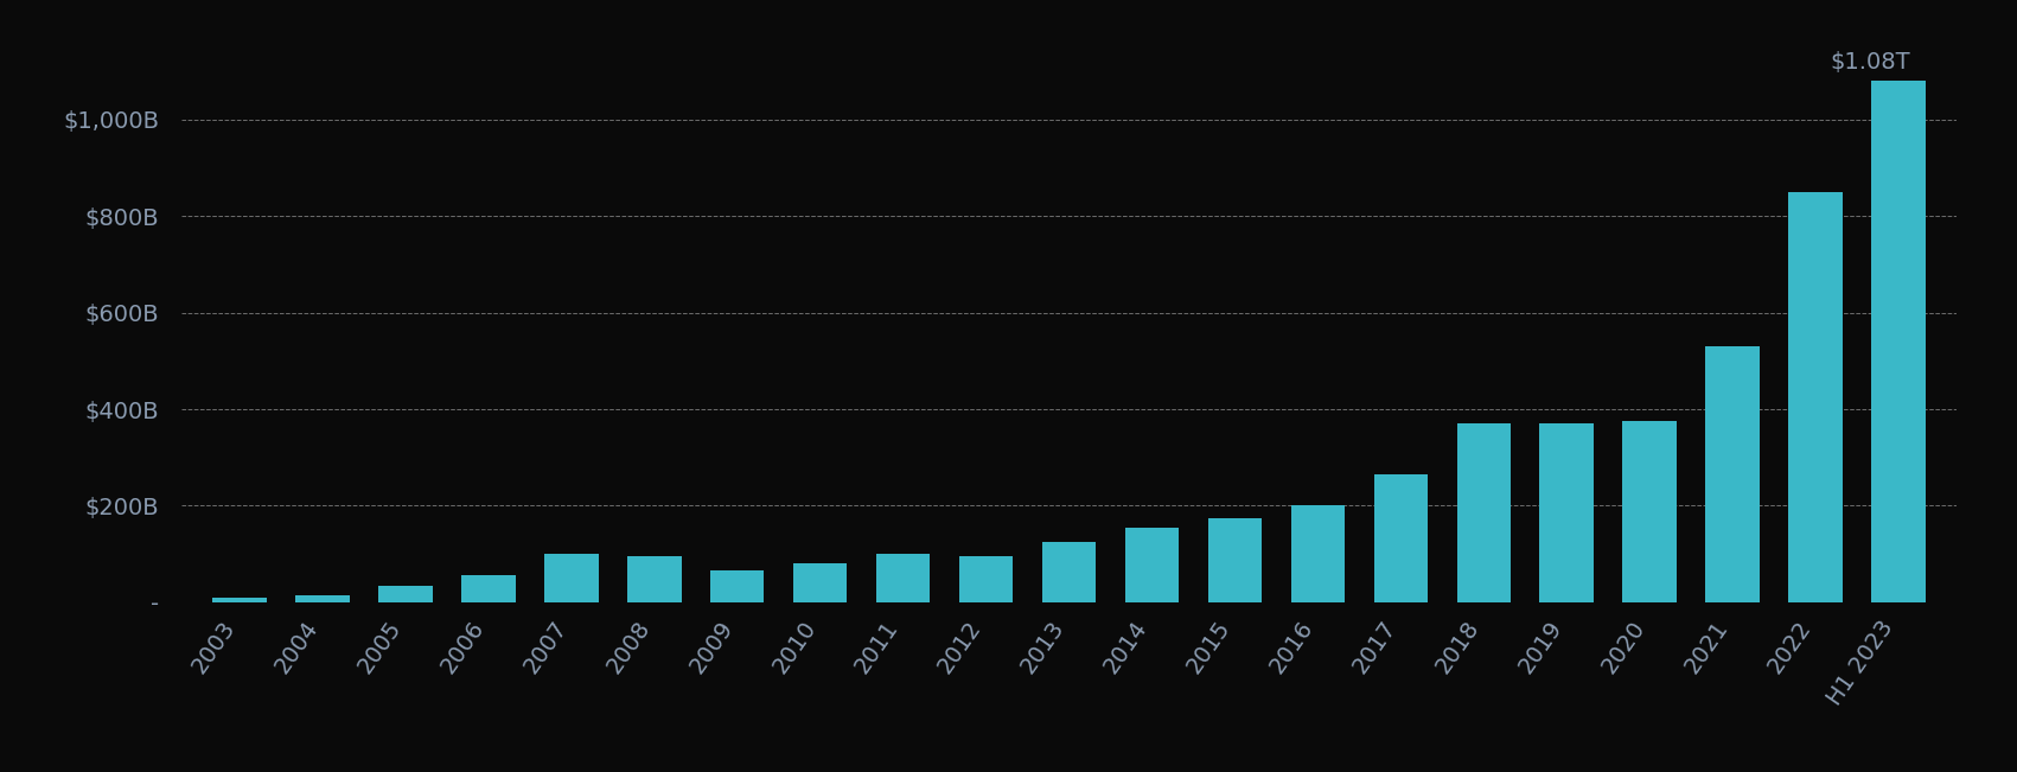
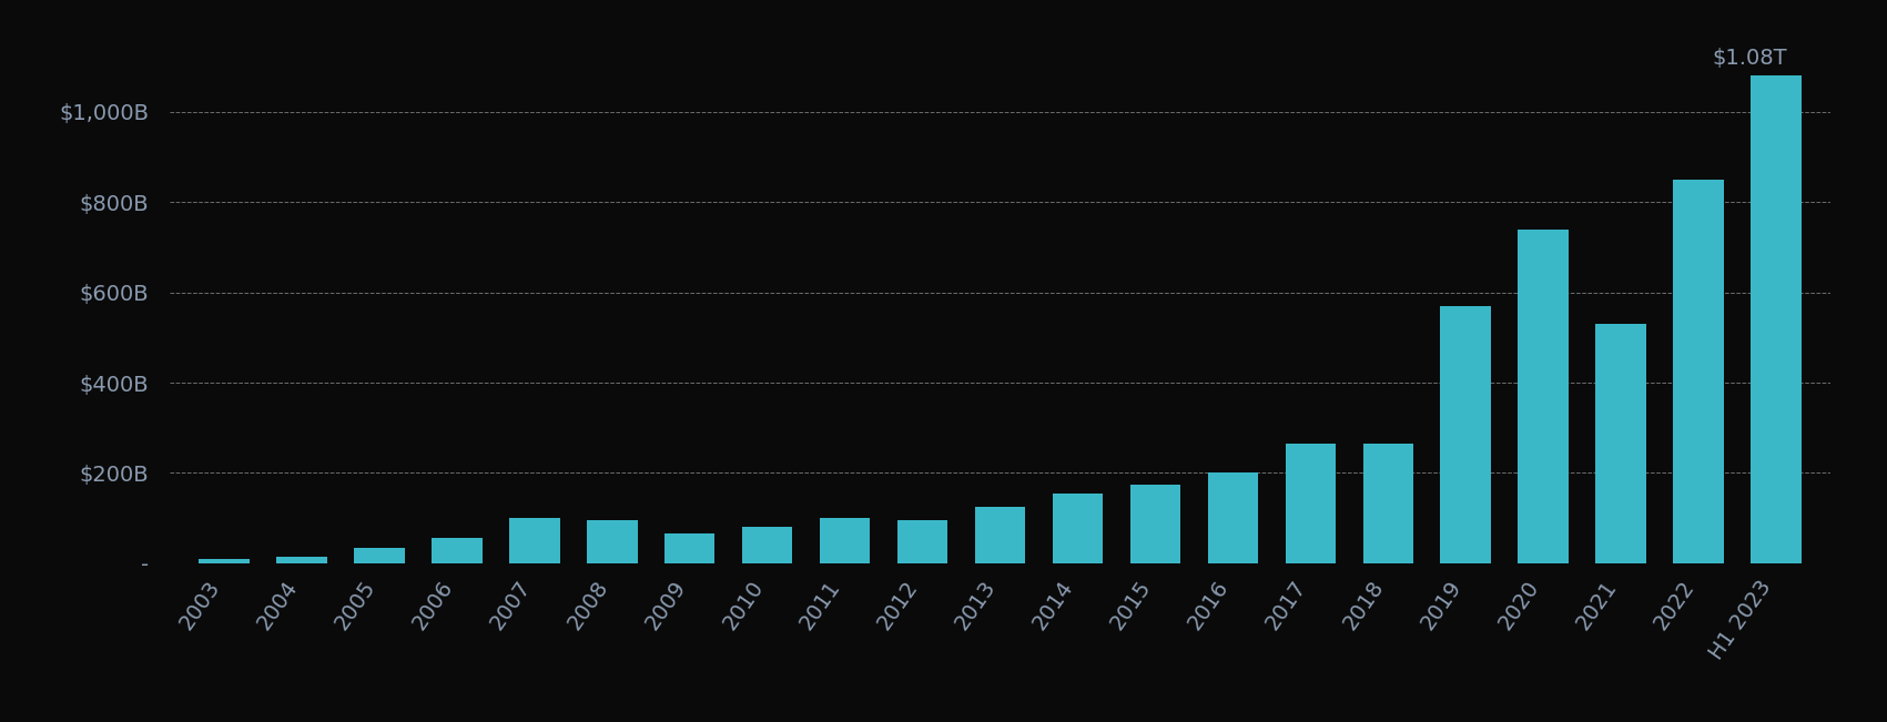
2018: $370B -> $265B
2019: $370B -> $570B
2020: $375B -> $740B
